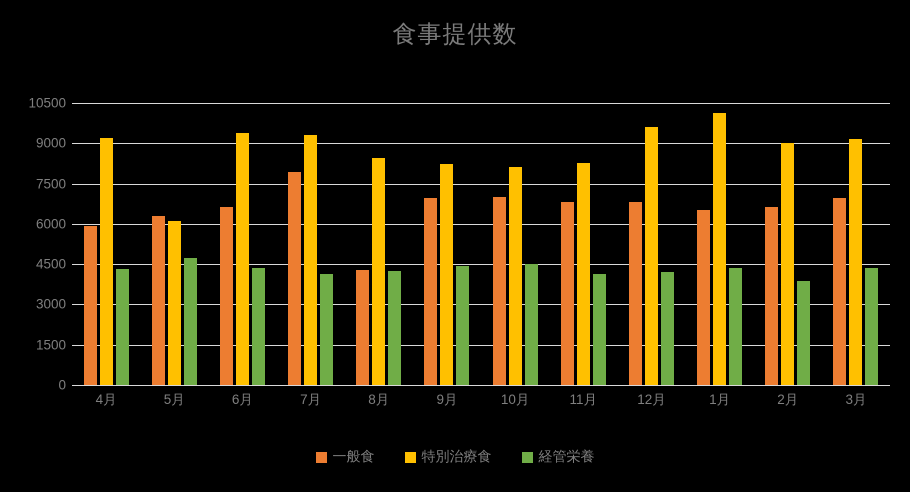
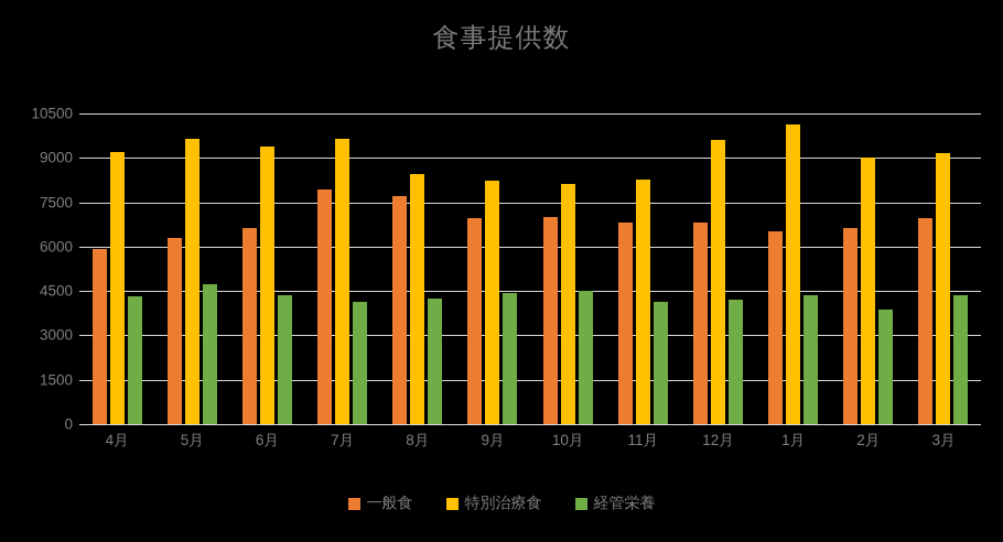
特別治療食/5月: 6100 -> 9600
特別治療食/7月: 9300 -> 9600
一般食/8月: 4300 -> 7700
